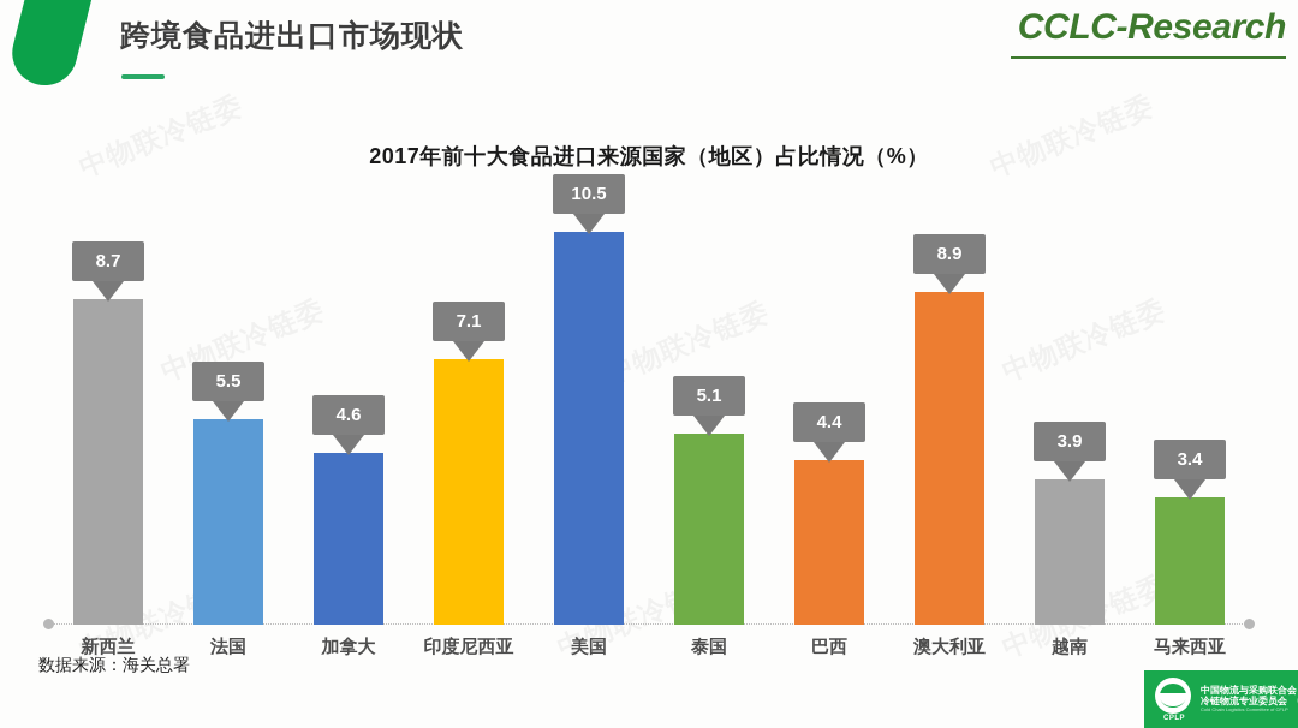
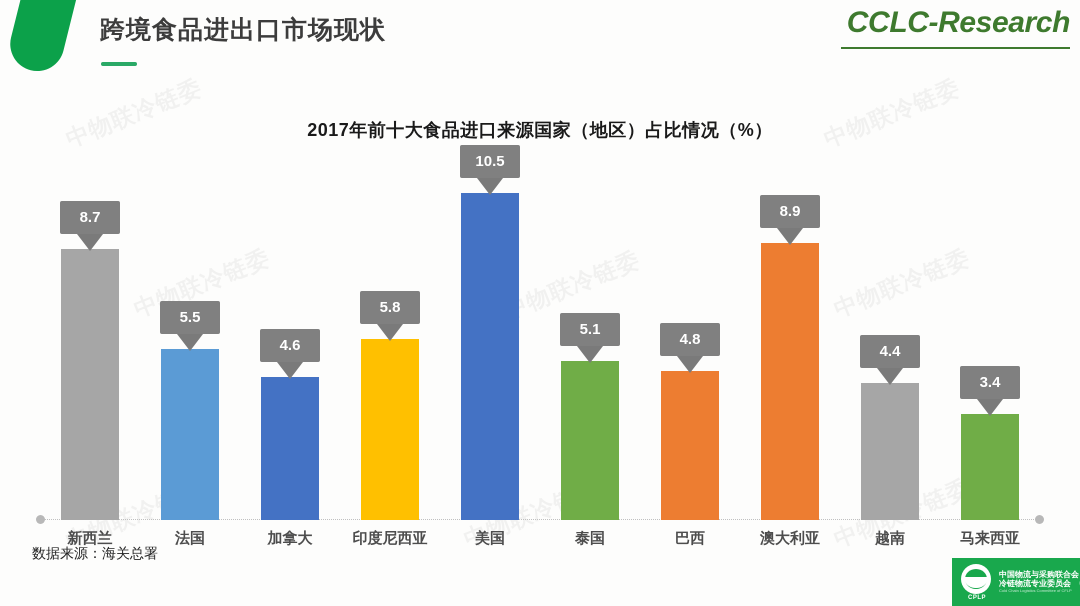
印度尼西亚: 7.1 -> 5.8
巴西: 4.4 -> 4.8
越南: 3.9 -> 4.4
